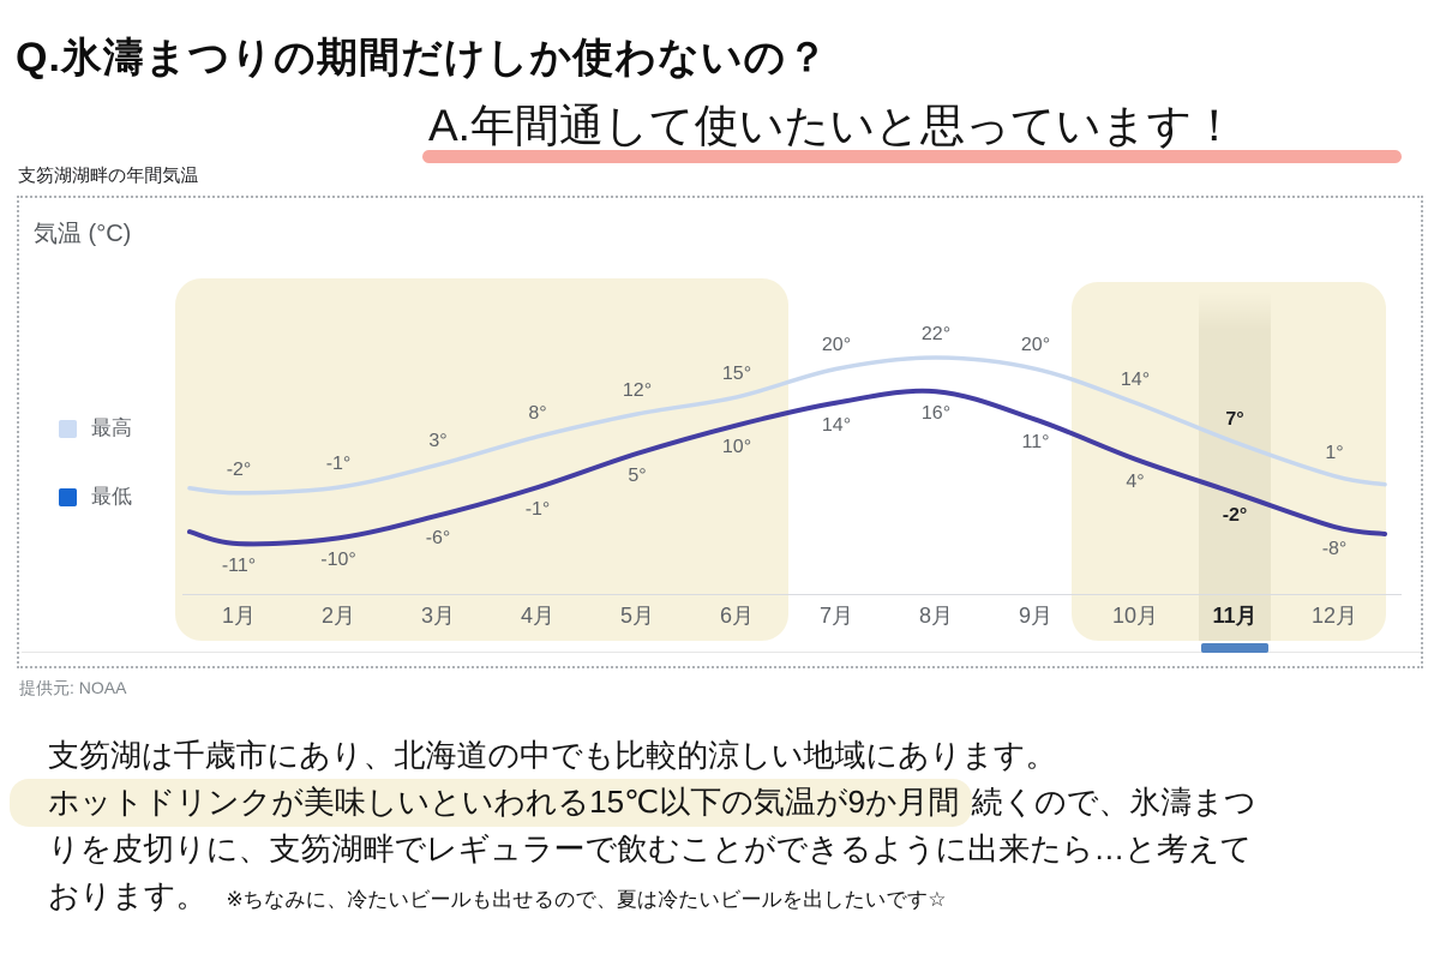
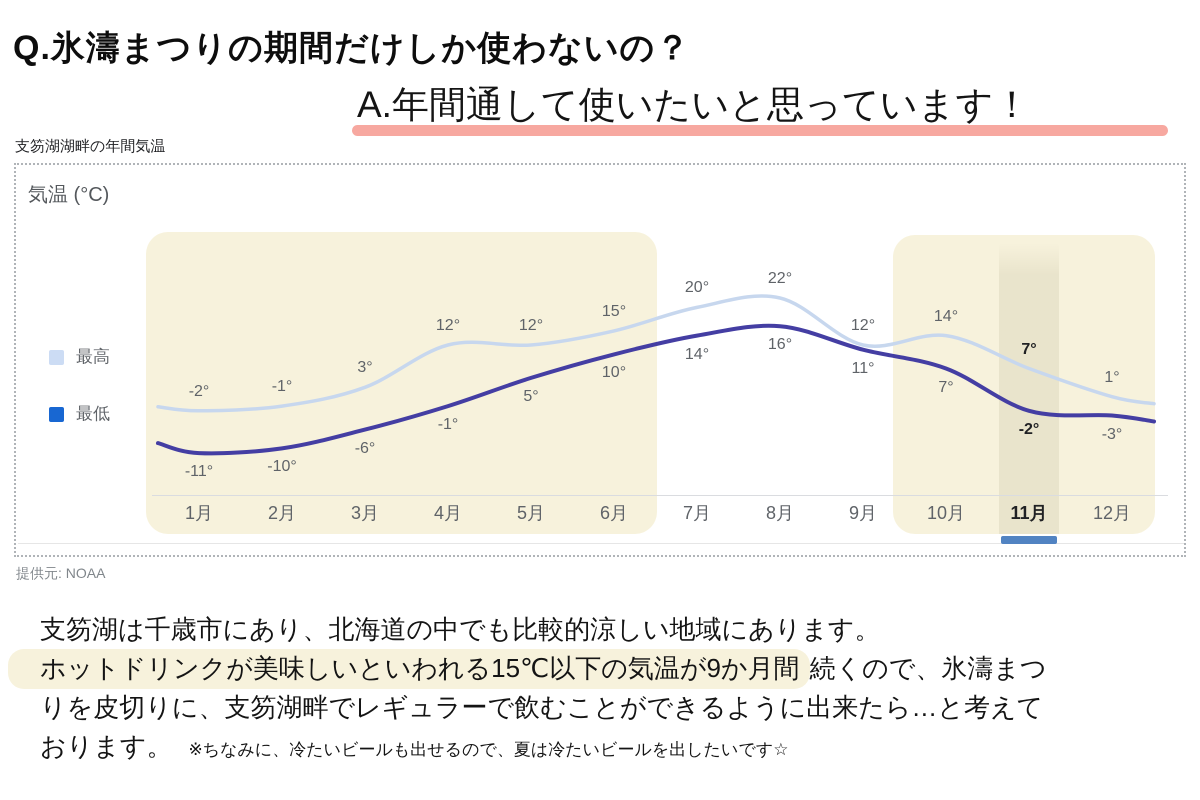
最高/4月: 8° -> 12°
最高/9月: 20° -> 12°
最低/10月: 4° -> 7°
最低/12月: -8° -> -3°
